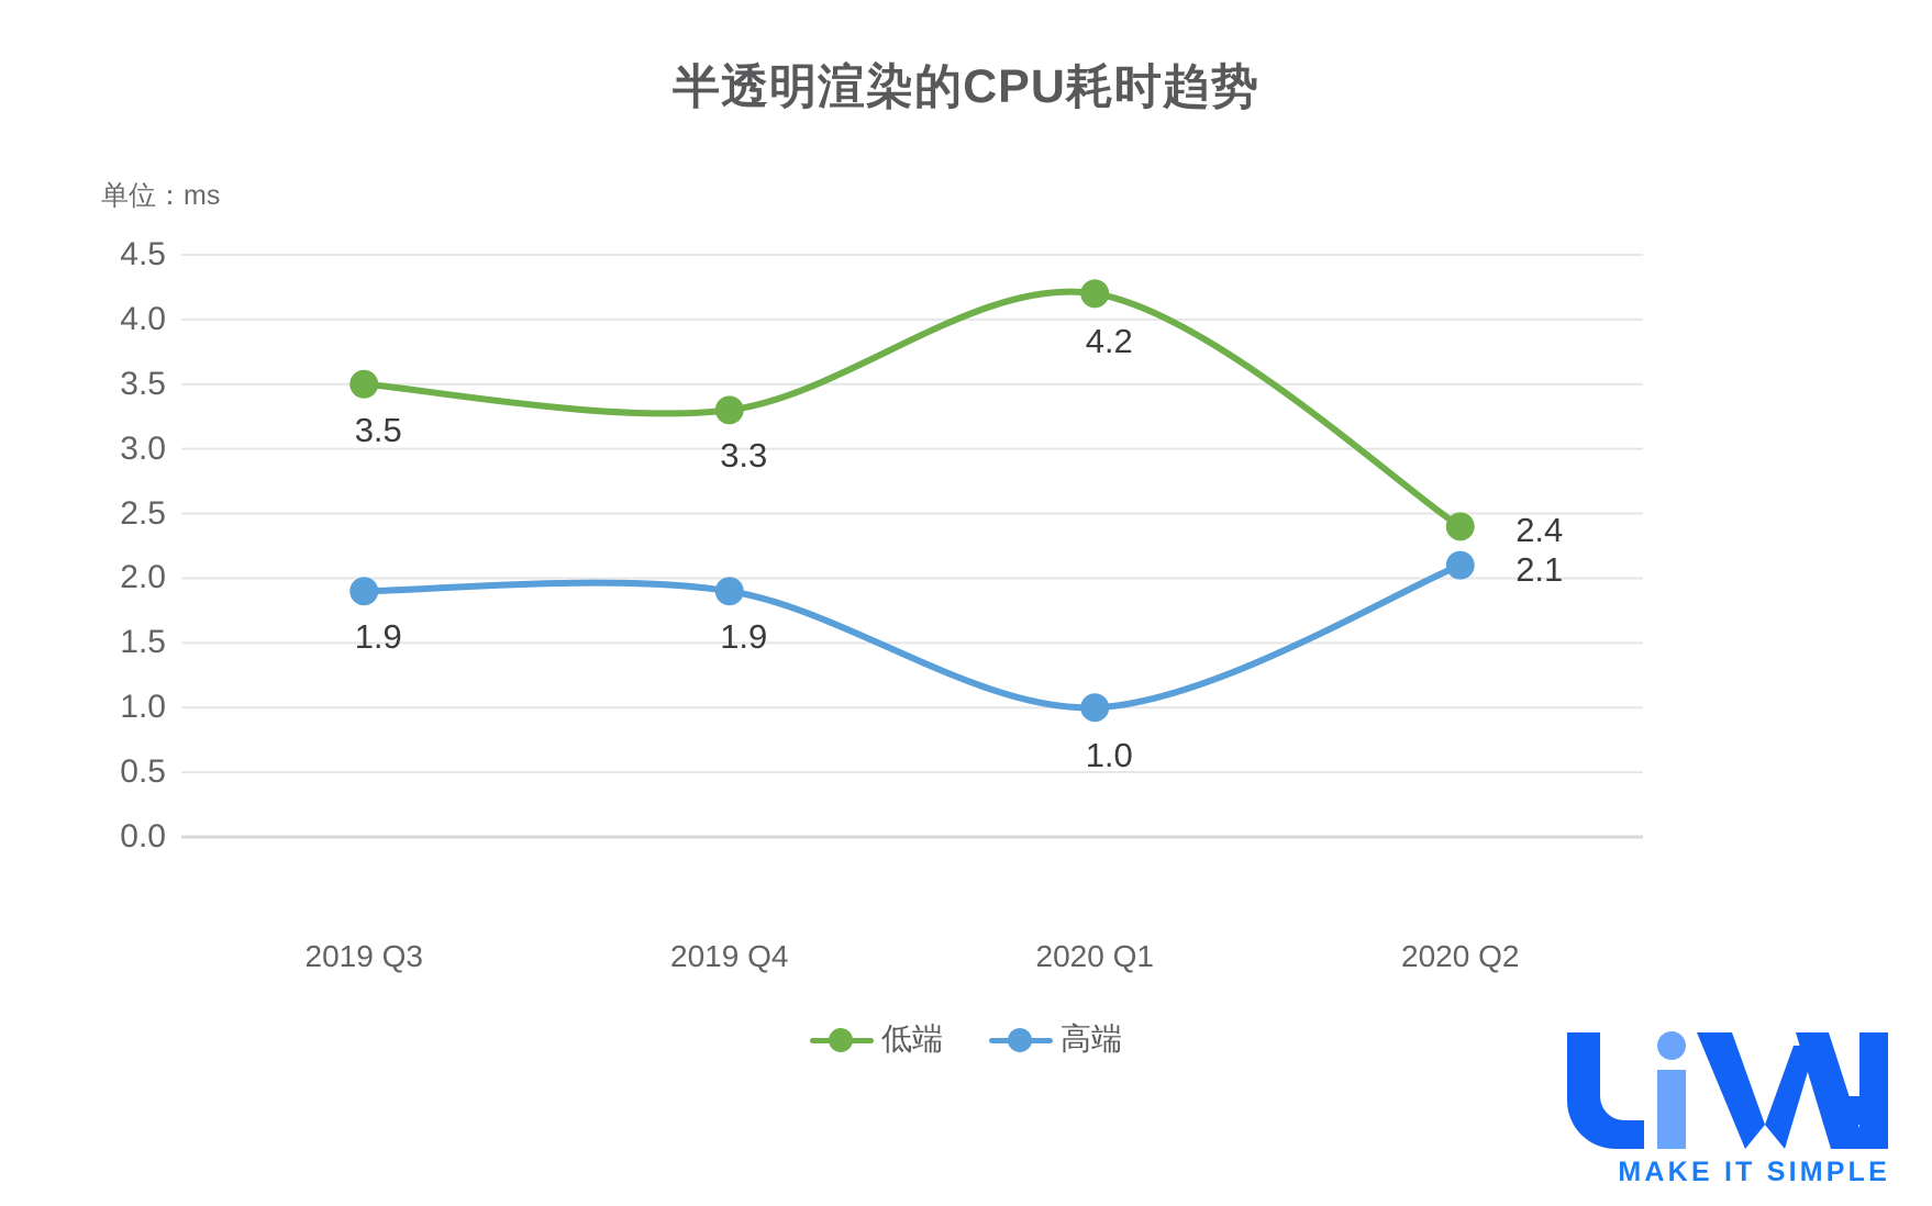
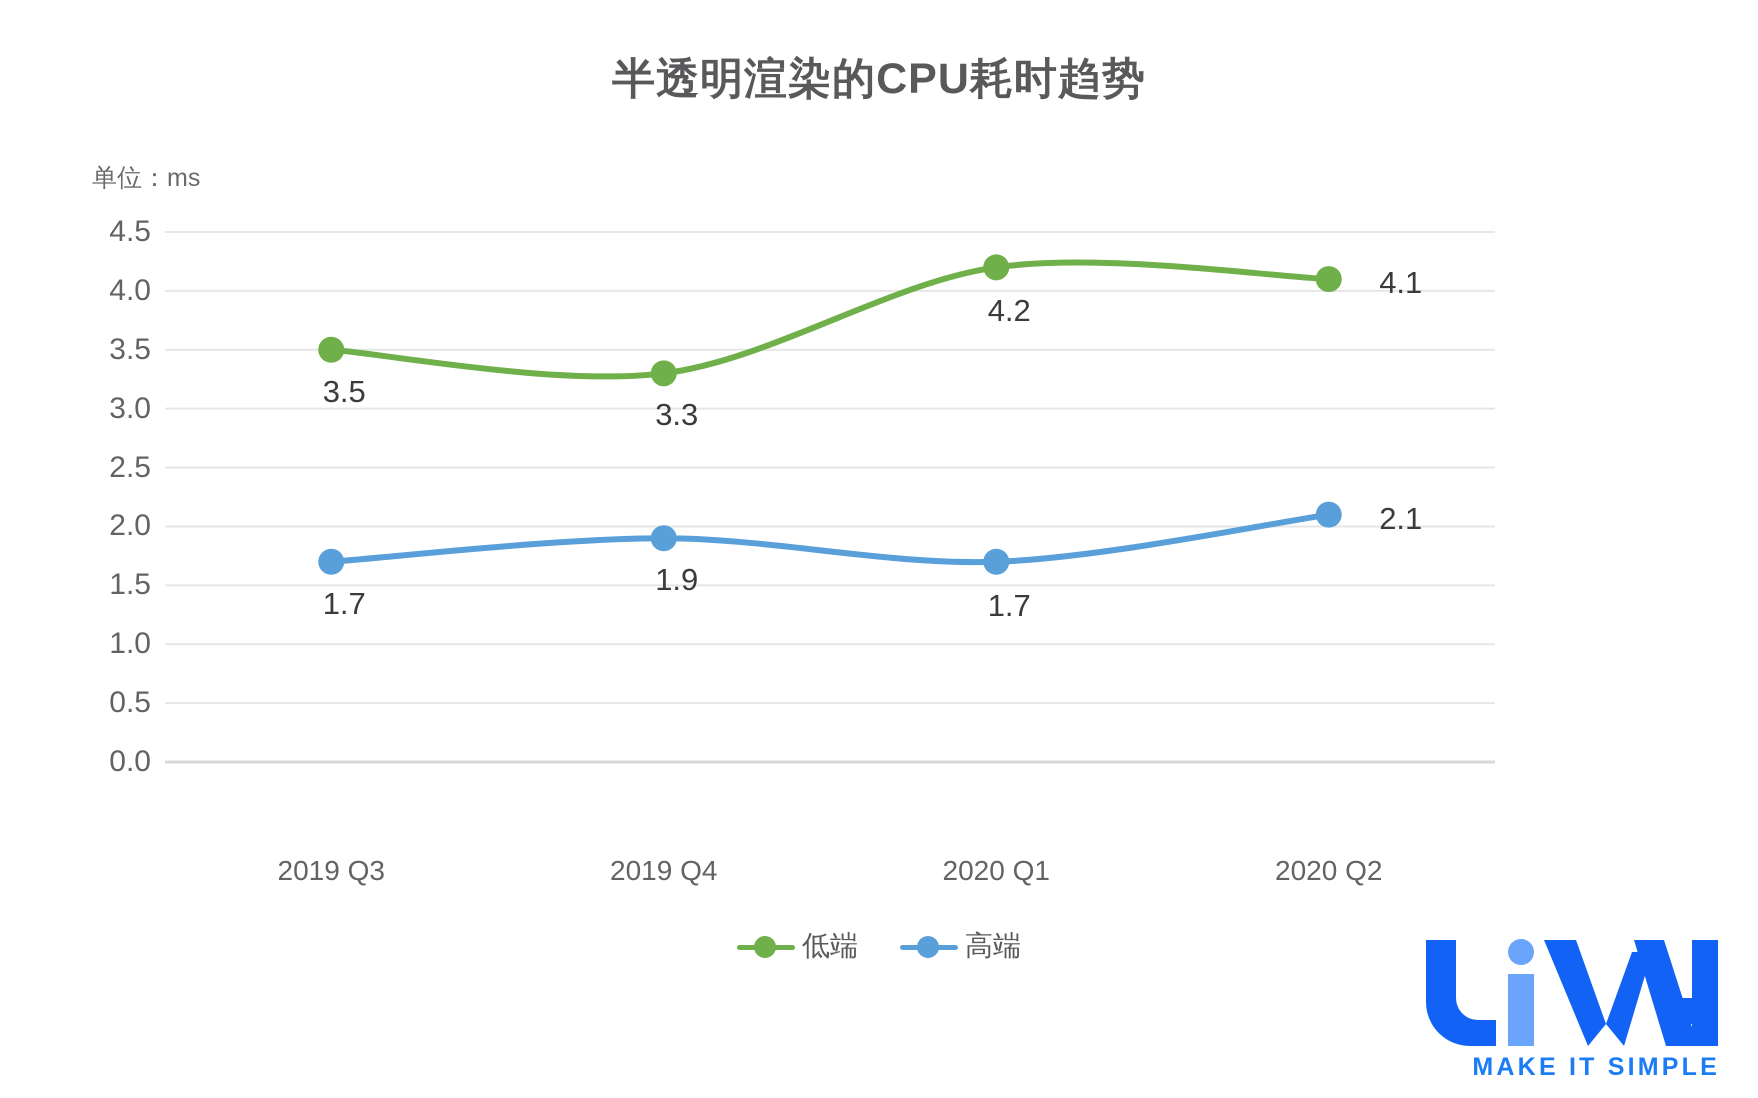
高端/2019 Q3: 1.9 -> 1.7
高端/2020 Q1: 1.0 -> 1.7
低端/2020 Q2: 2.4 -> 4.1
